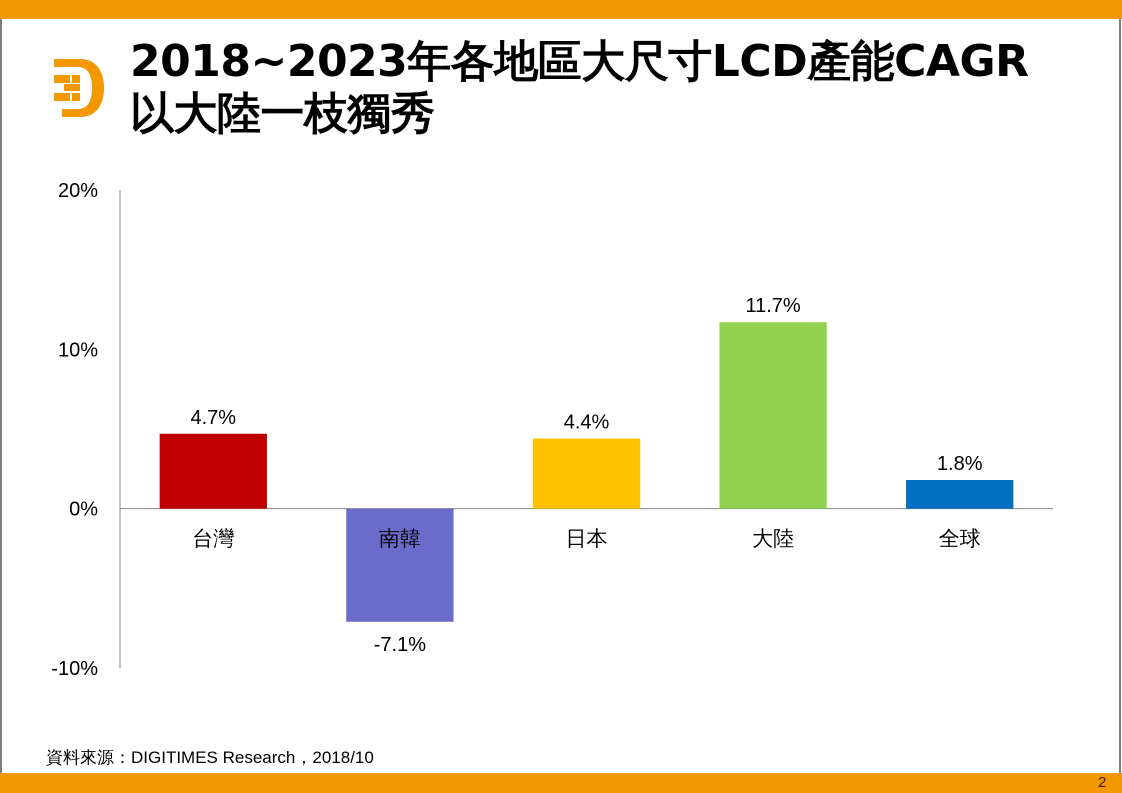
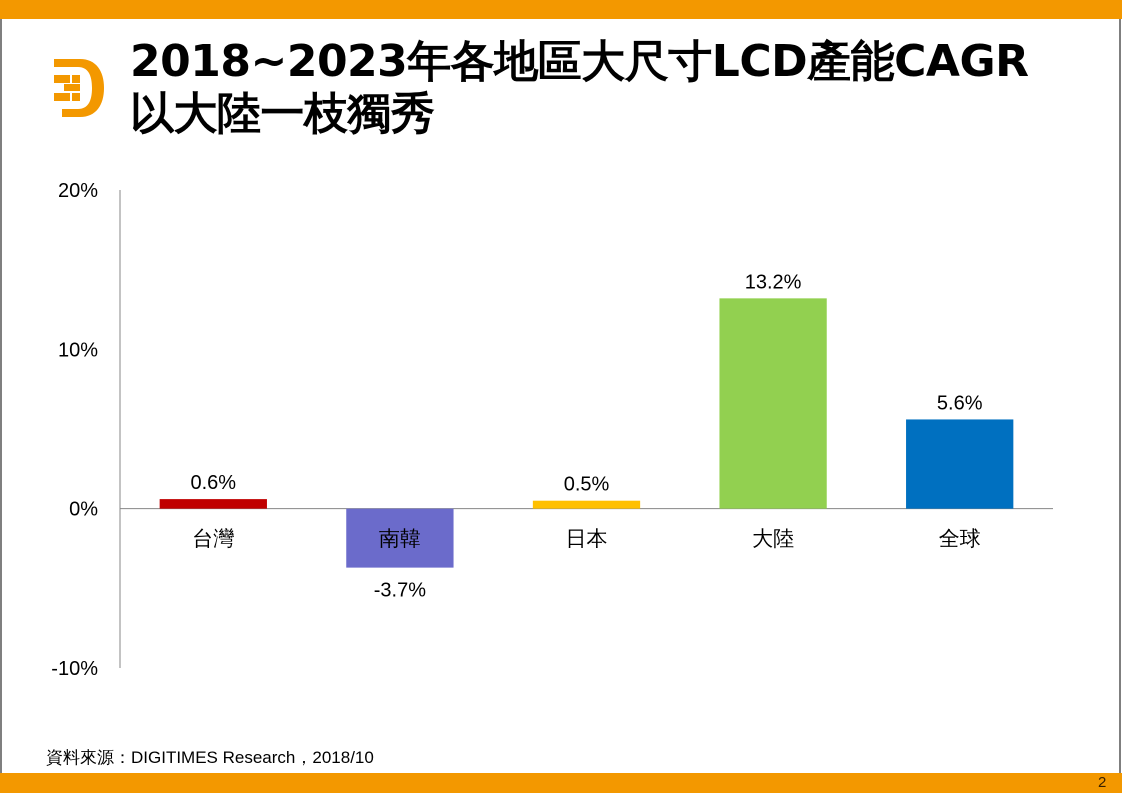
台灣: 4.7% -> 0.6%
南韓: -7.1% -> -3.7%
日本: 4.4% -> 0.5%
大陸: 11.7% -> 13.2%
全球: 1.8% -> 5.6%
